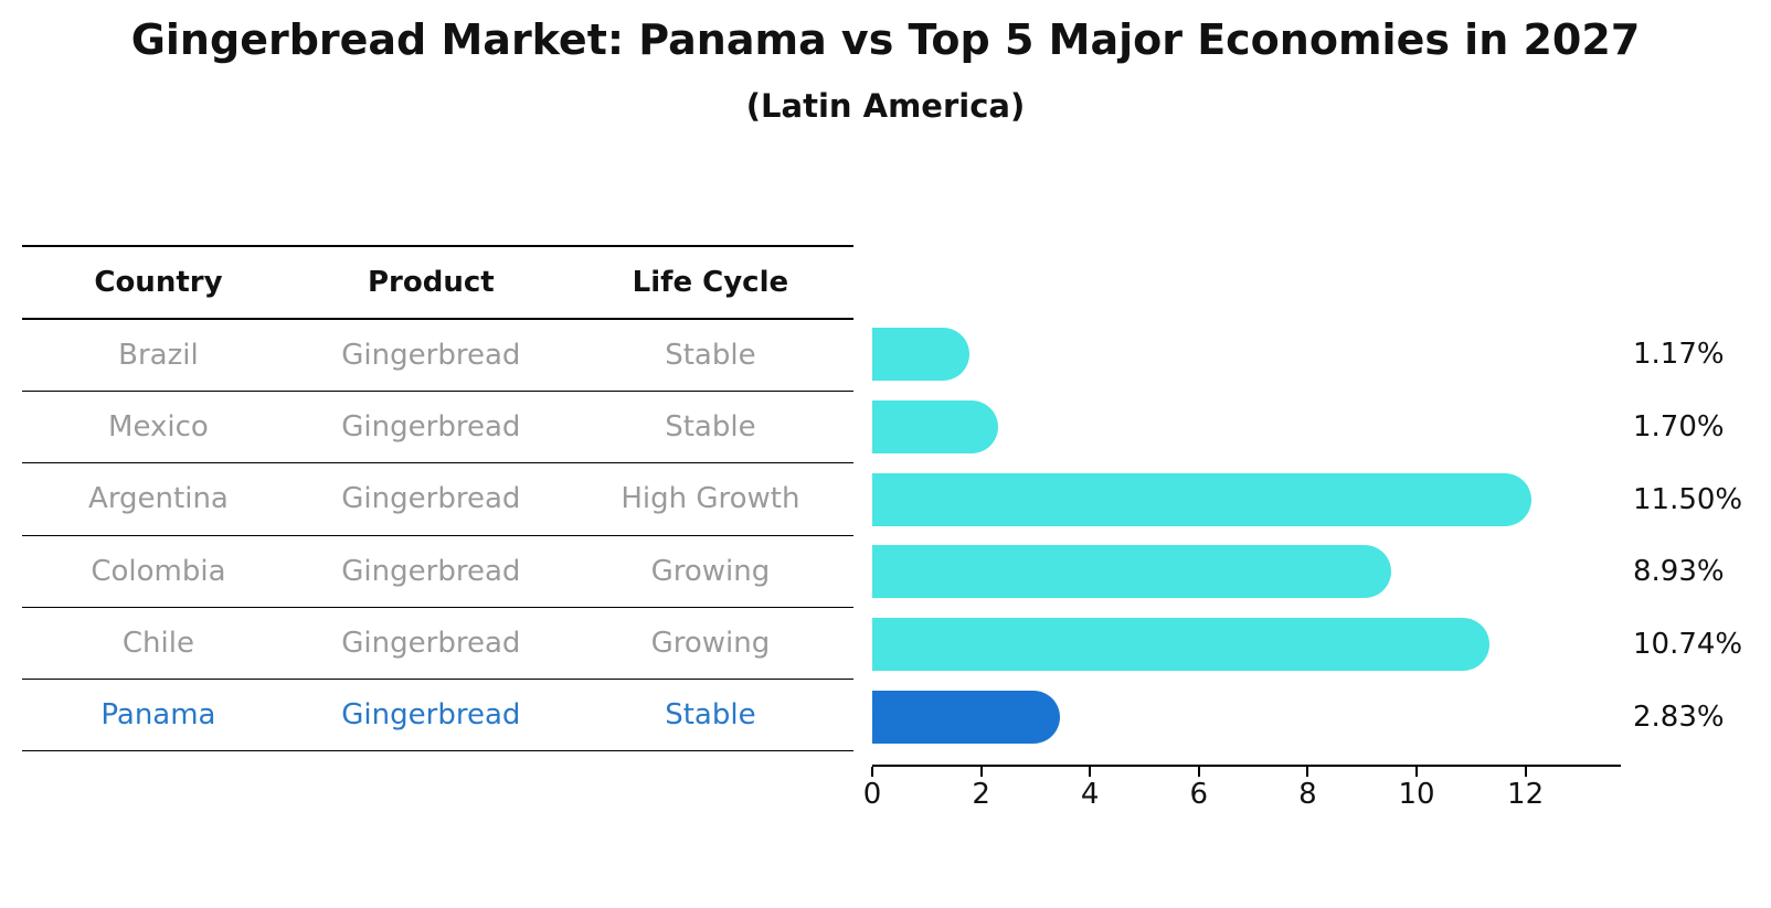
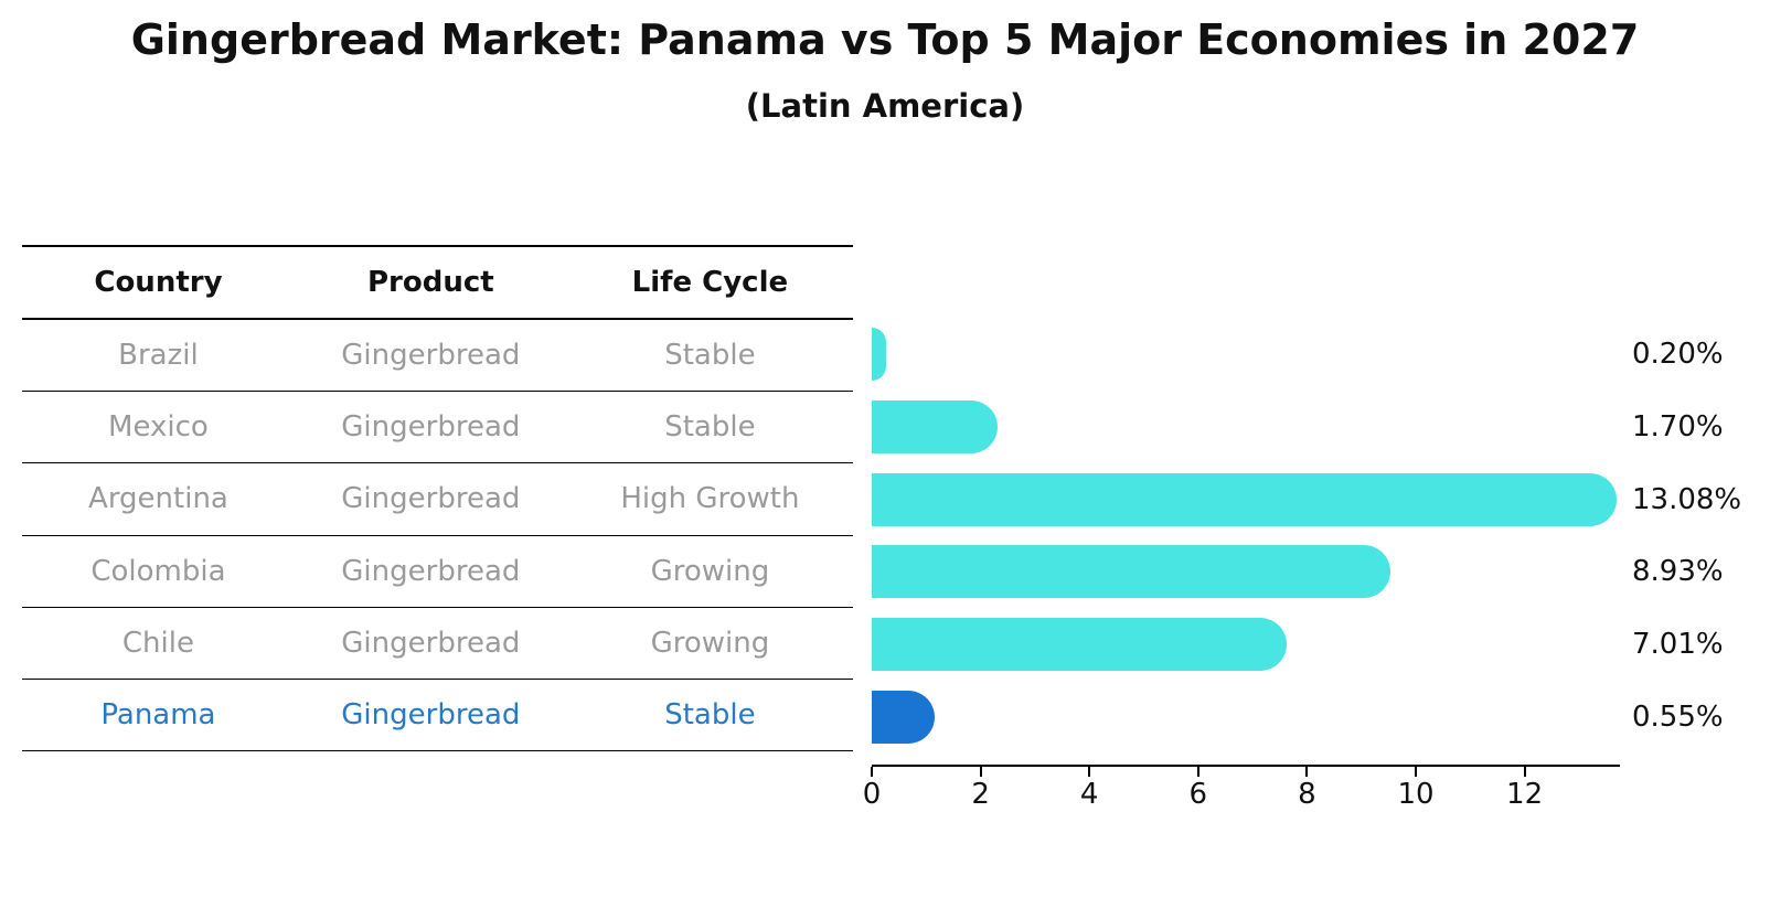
Brazil: 1.17% -> 0.20%
Argentina: 11.50% -> 13.08%
Chile: 10.74% -> 7.01%
Panama: 2.83% -> 0.55%
